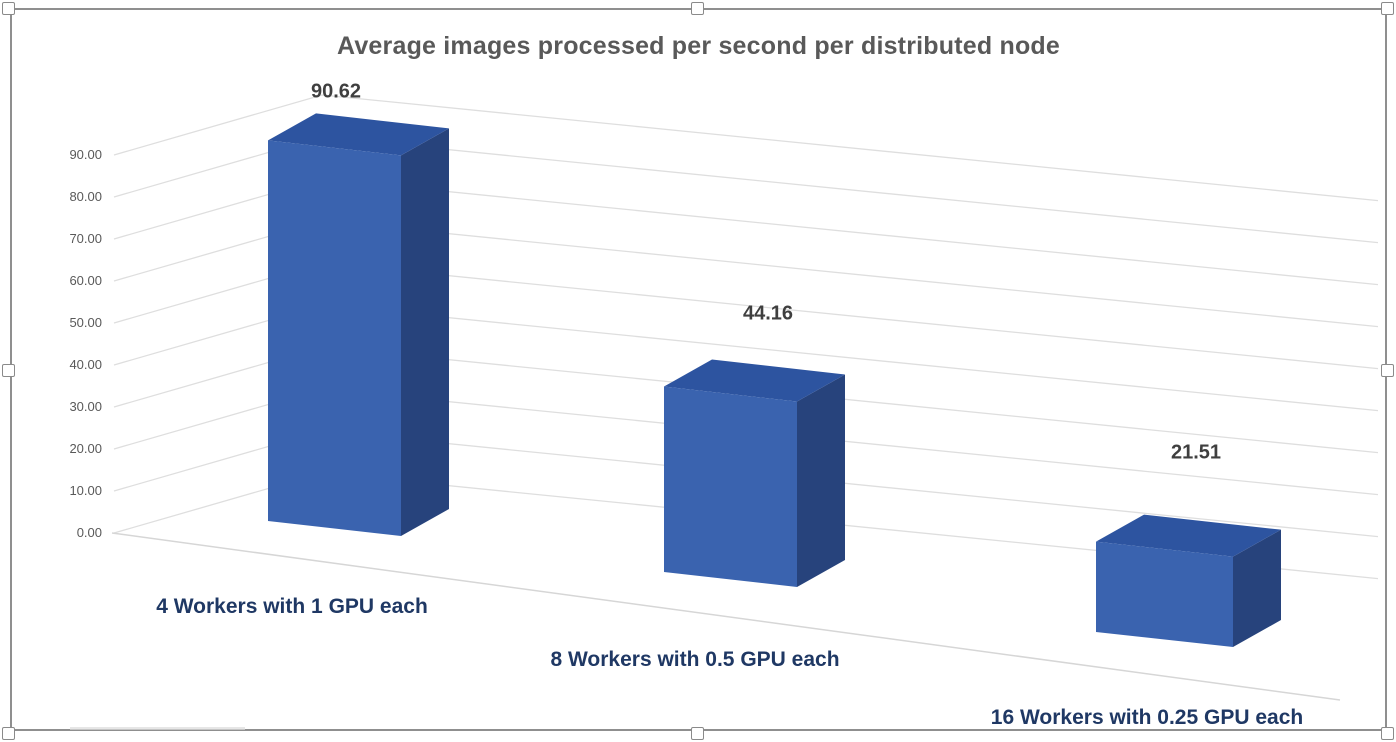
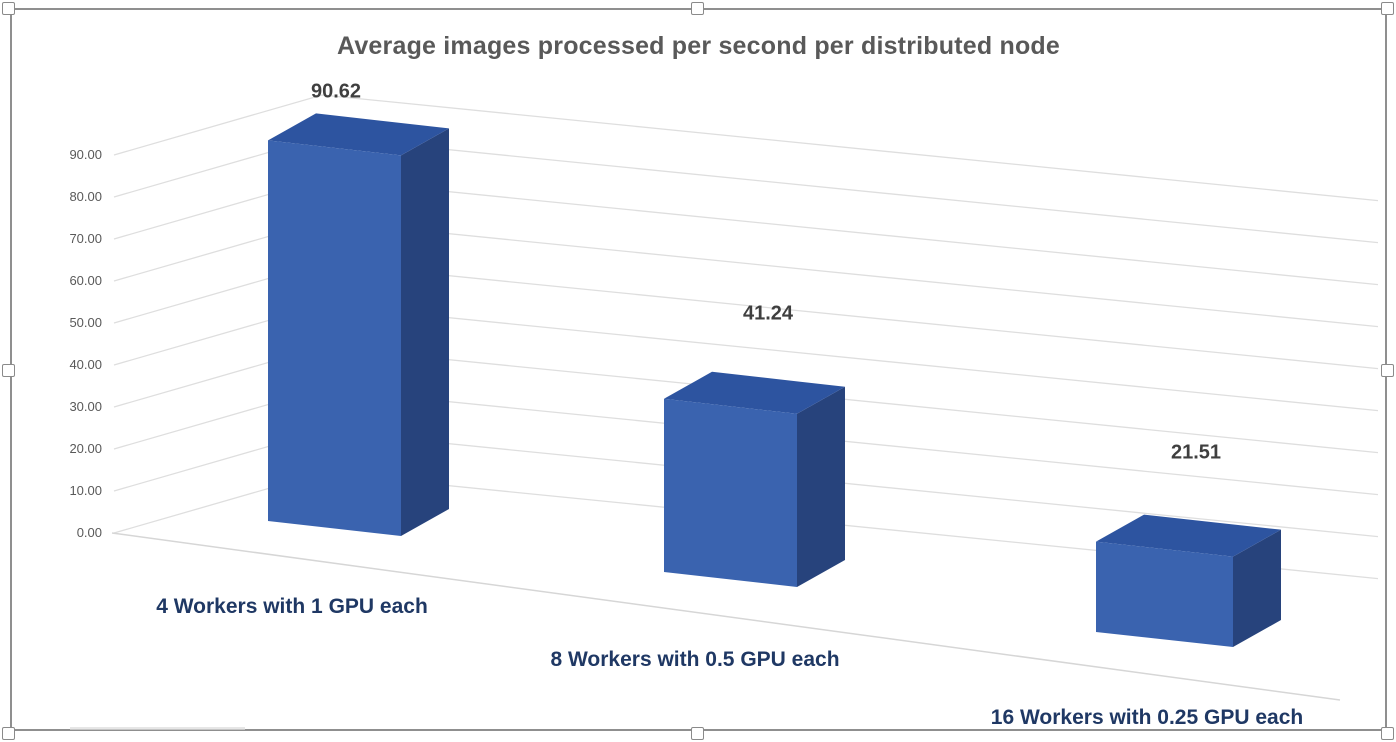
8 Workers with 0.5 GPU each: 44.16 -> 41.24
